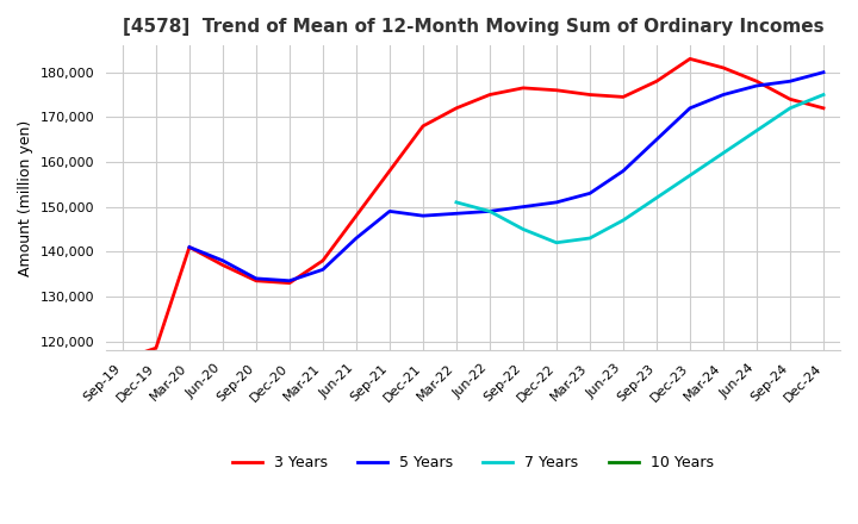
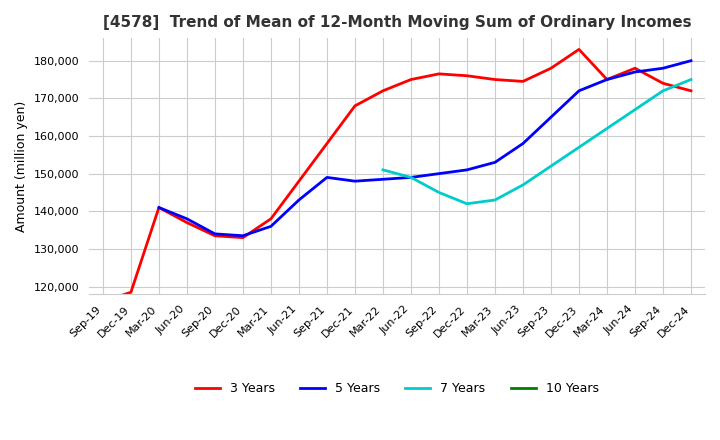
3 Years/Mar-24: 181,000 -> 175,000
